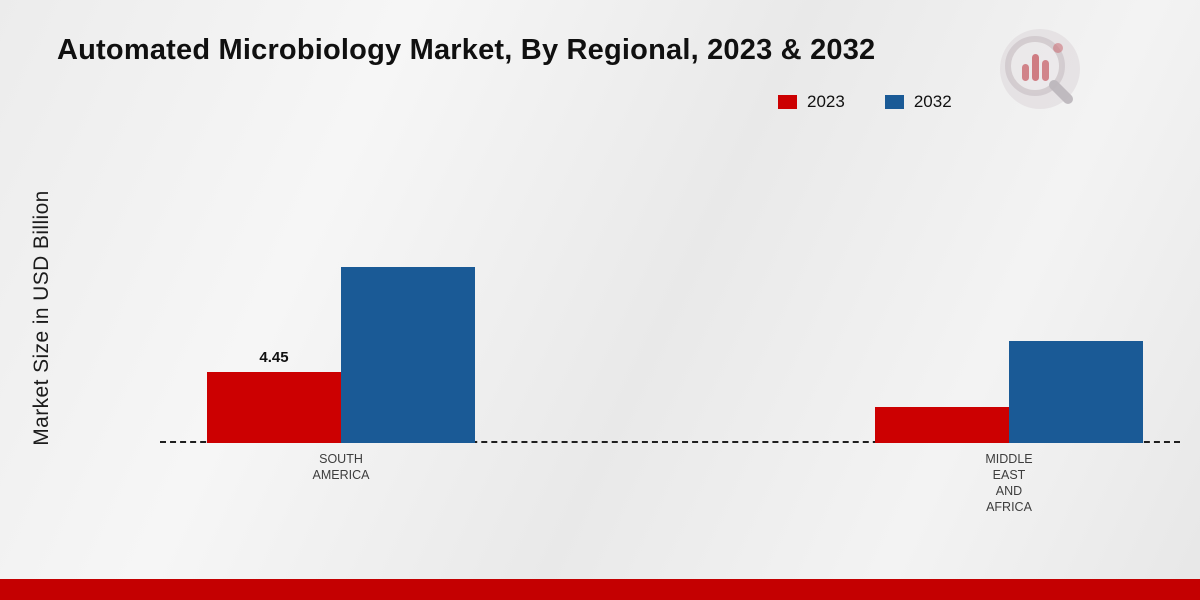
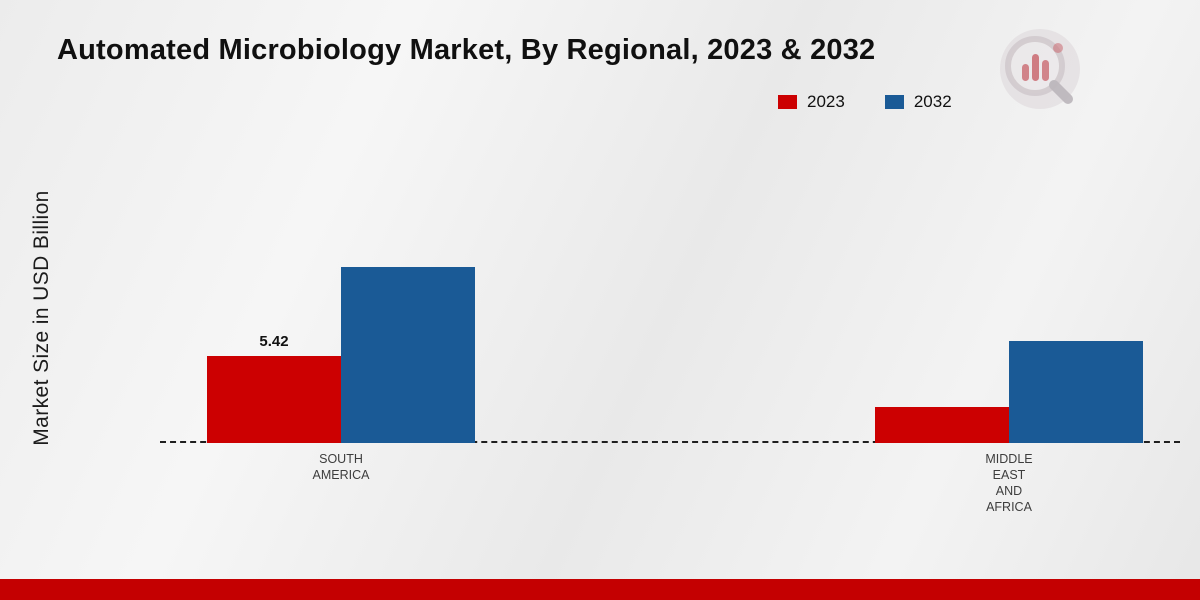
2023/SOUTH AMERICA: 4.45 -> 5.42
